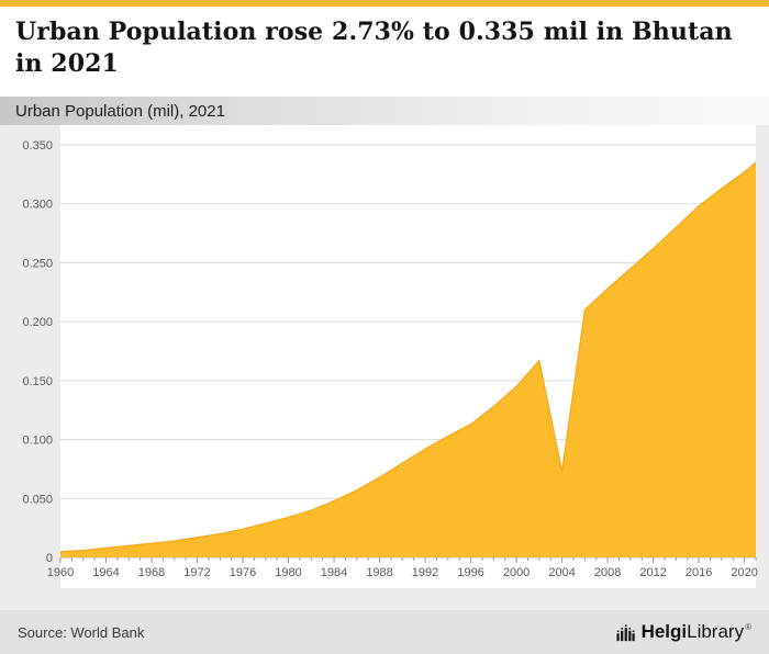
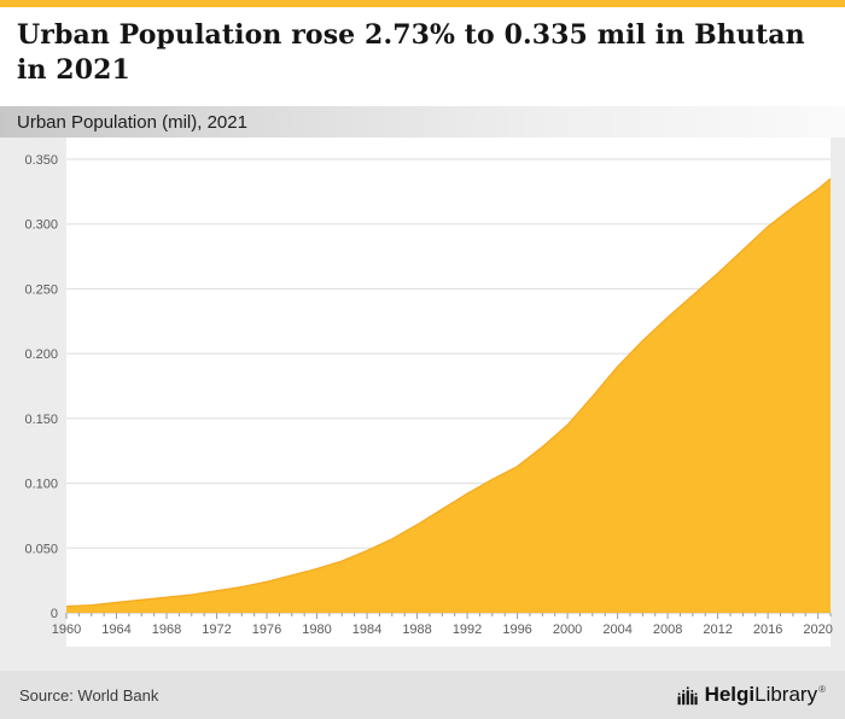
2004: 0.073 -> 0.190
